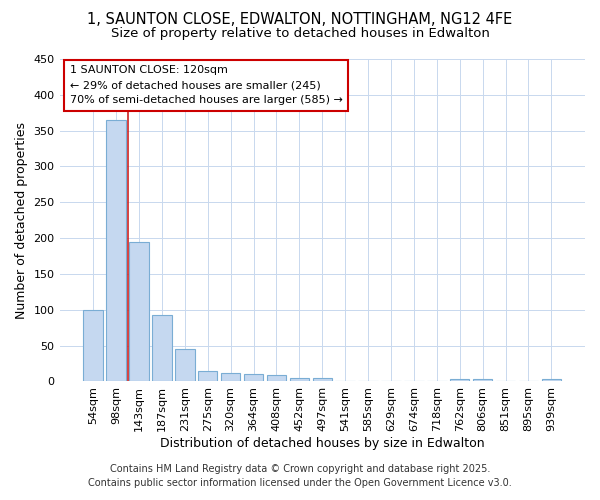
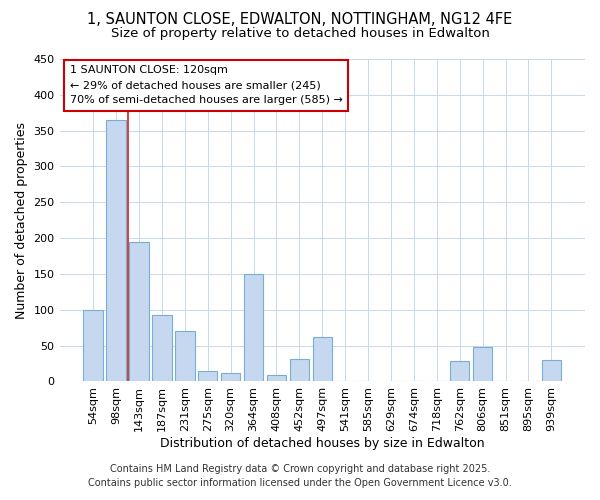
231sqm: 45 -> 70
364sqm: 10 -> 150
452sqm: 5 -> 32
497sqm: 5 -> 62
762sqm: 4 -> 28
806sqm: 3 -> 48
939sqm: 3 -> 30
